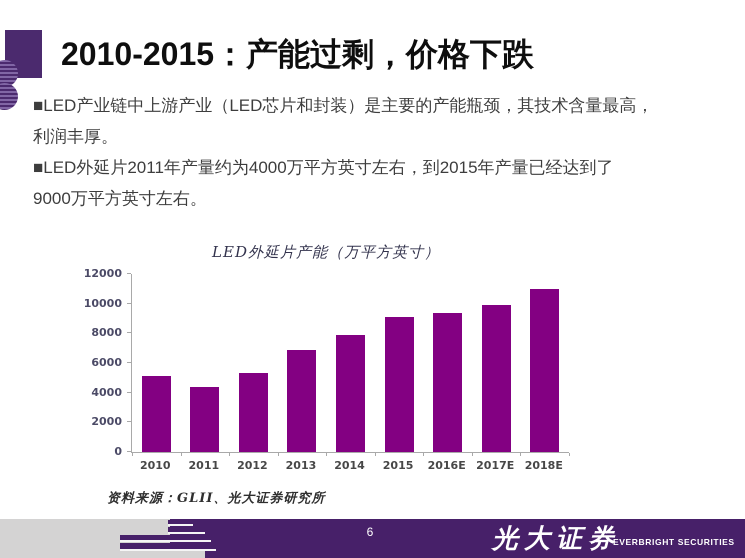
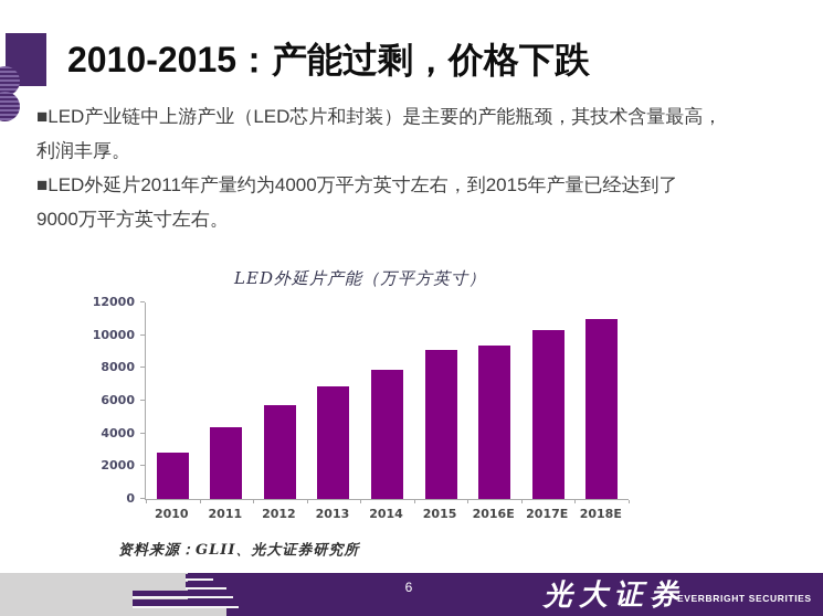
2010: 5100 -> 2800
2012: 5300 -> 5700
2017E: 9900 -> 10300
